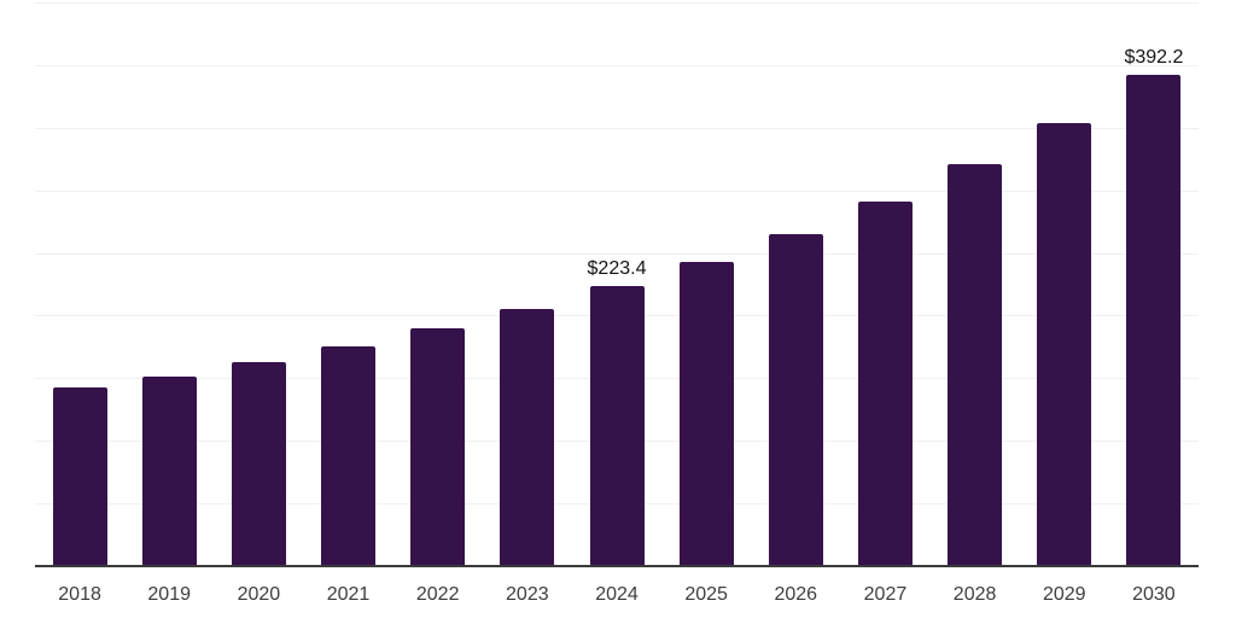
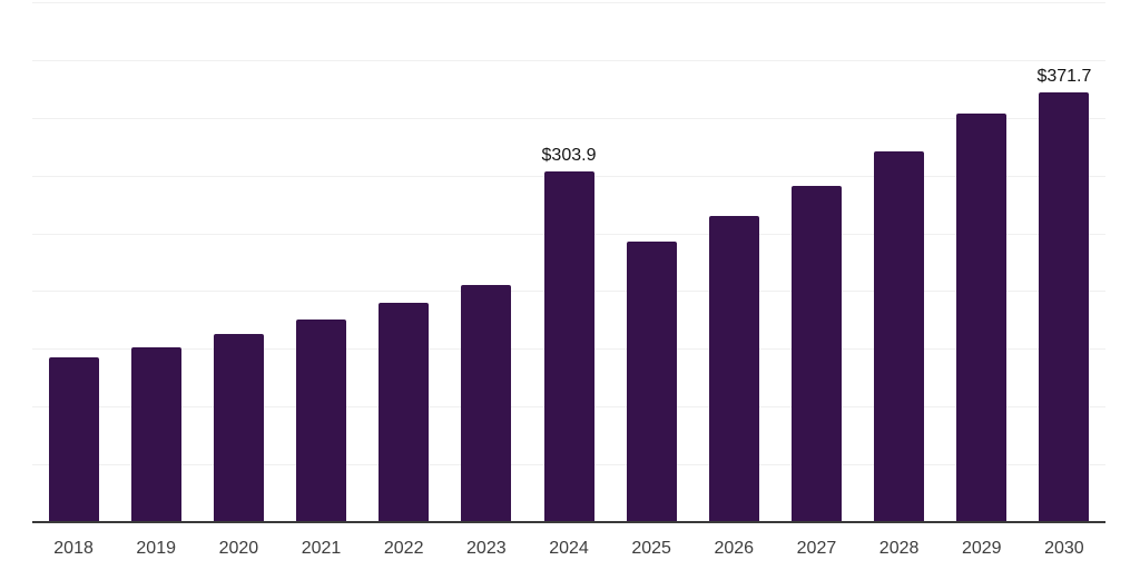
2024: $223.4 -> $303.9
2030: $392.2 -> $371.7
